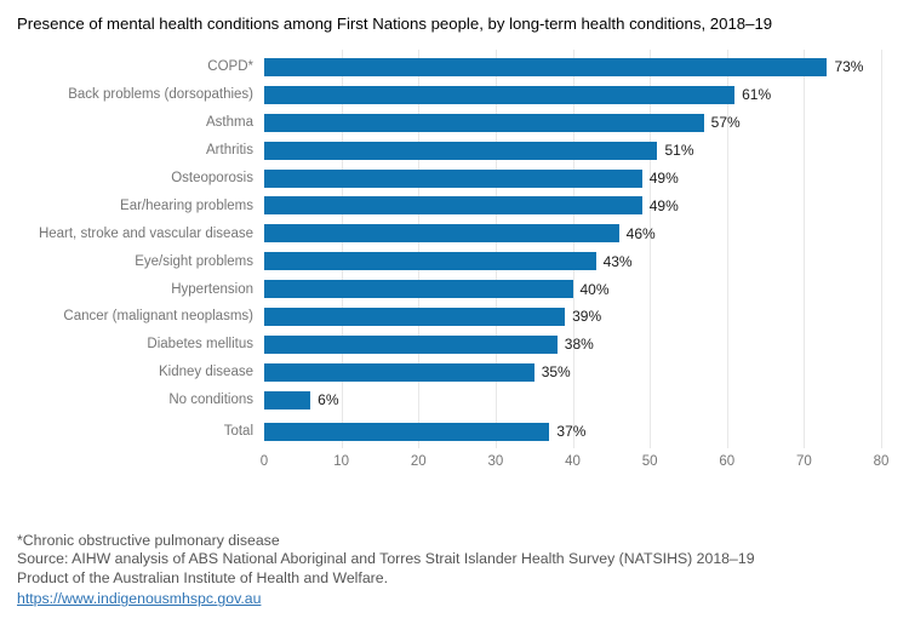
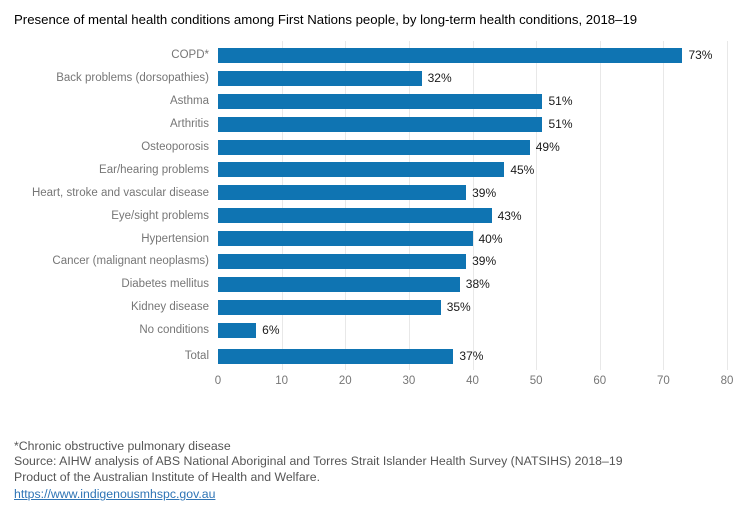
Back problems (dorsopathies): 61% -> 32%
Asthma: 57% -> 51%
Ear/hearing problems: 49% -> 45%
Heart, stroke and vascular disease: 46% -> 39%
